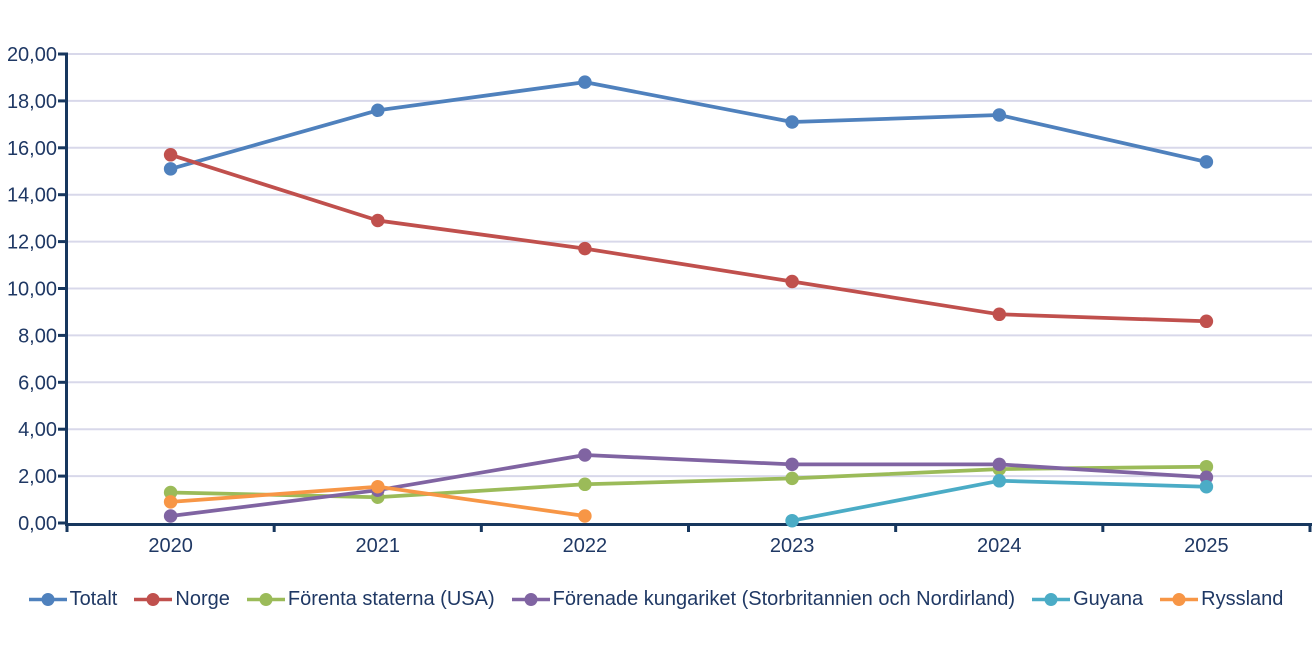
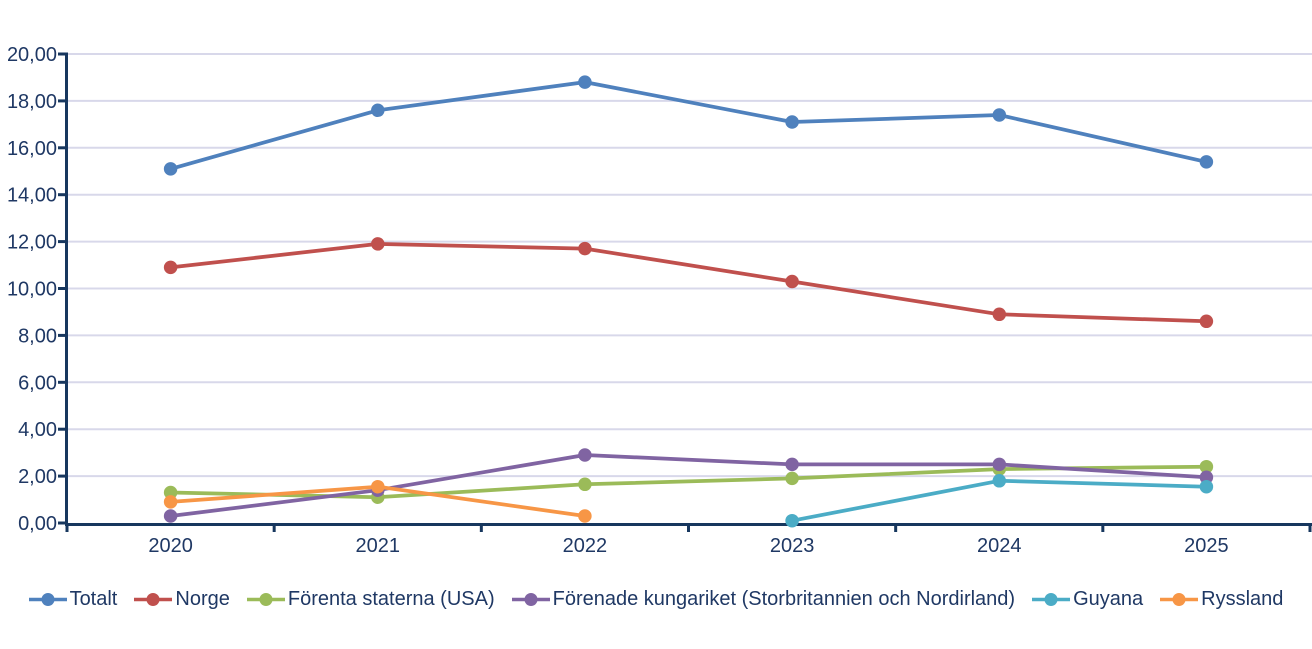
Norge/2020: 15,7 -> 10,9
Norge/2021: 12,9 -> 11,9
